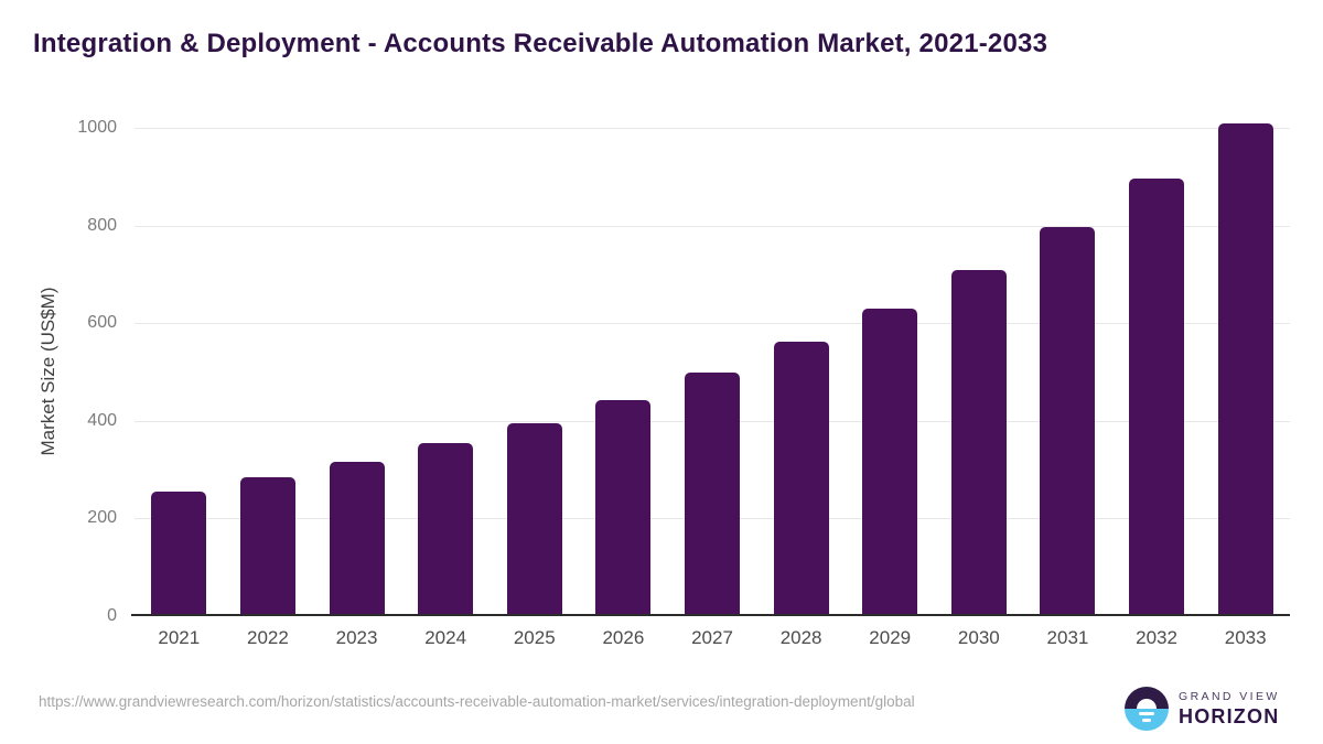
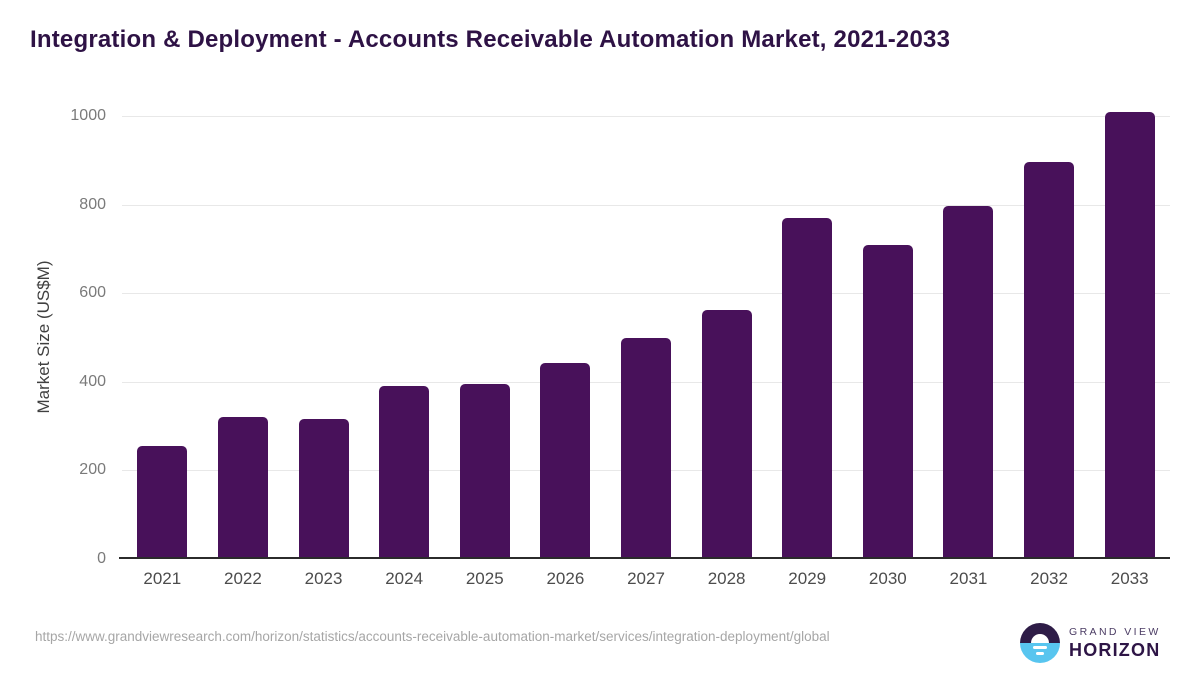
2022: 280 -> 320
2024: 350 -> 390
2029: 630 -> 770
